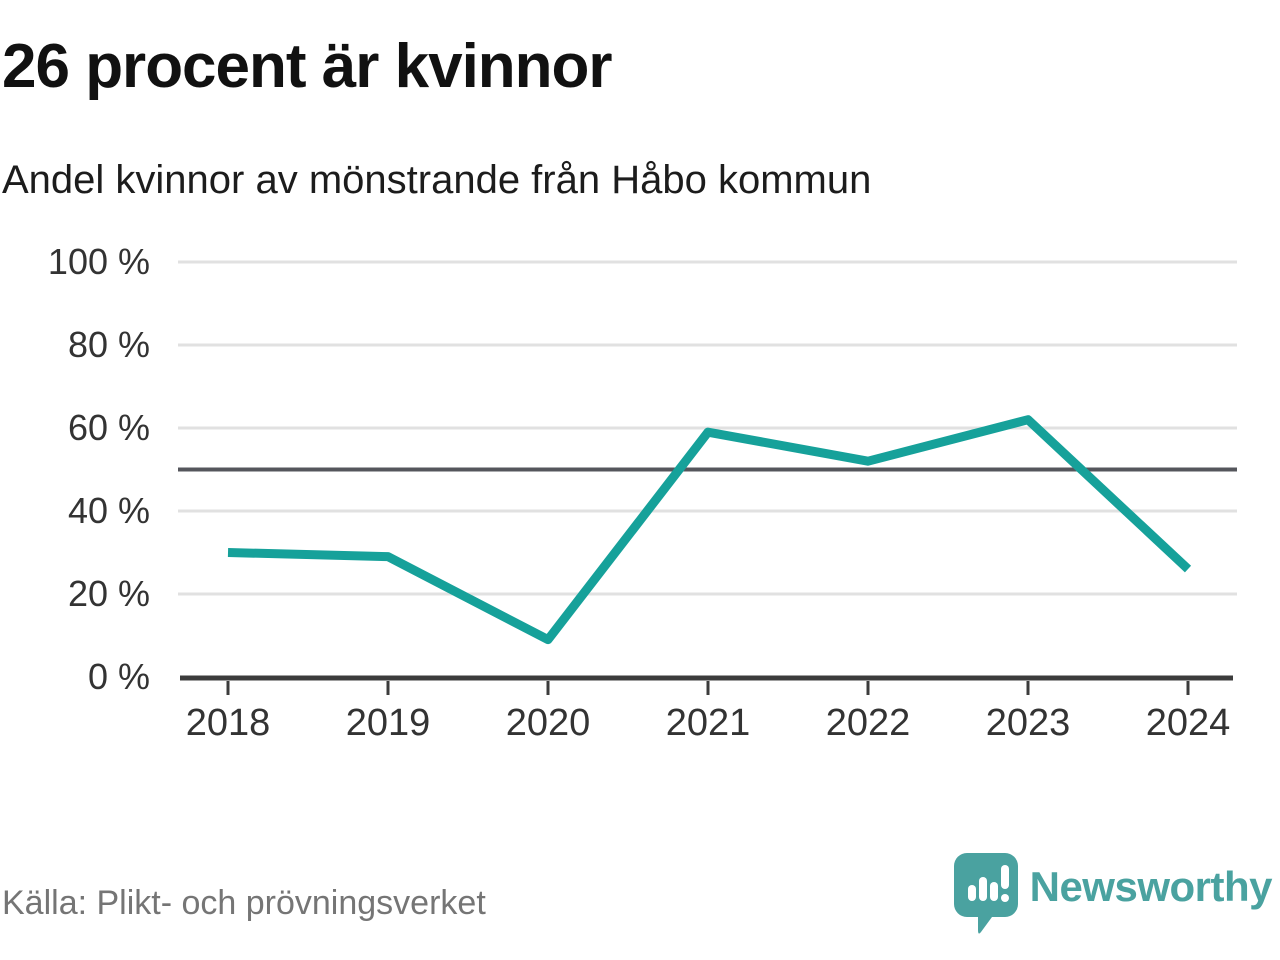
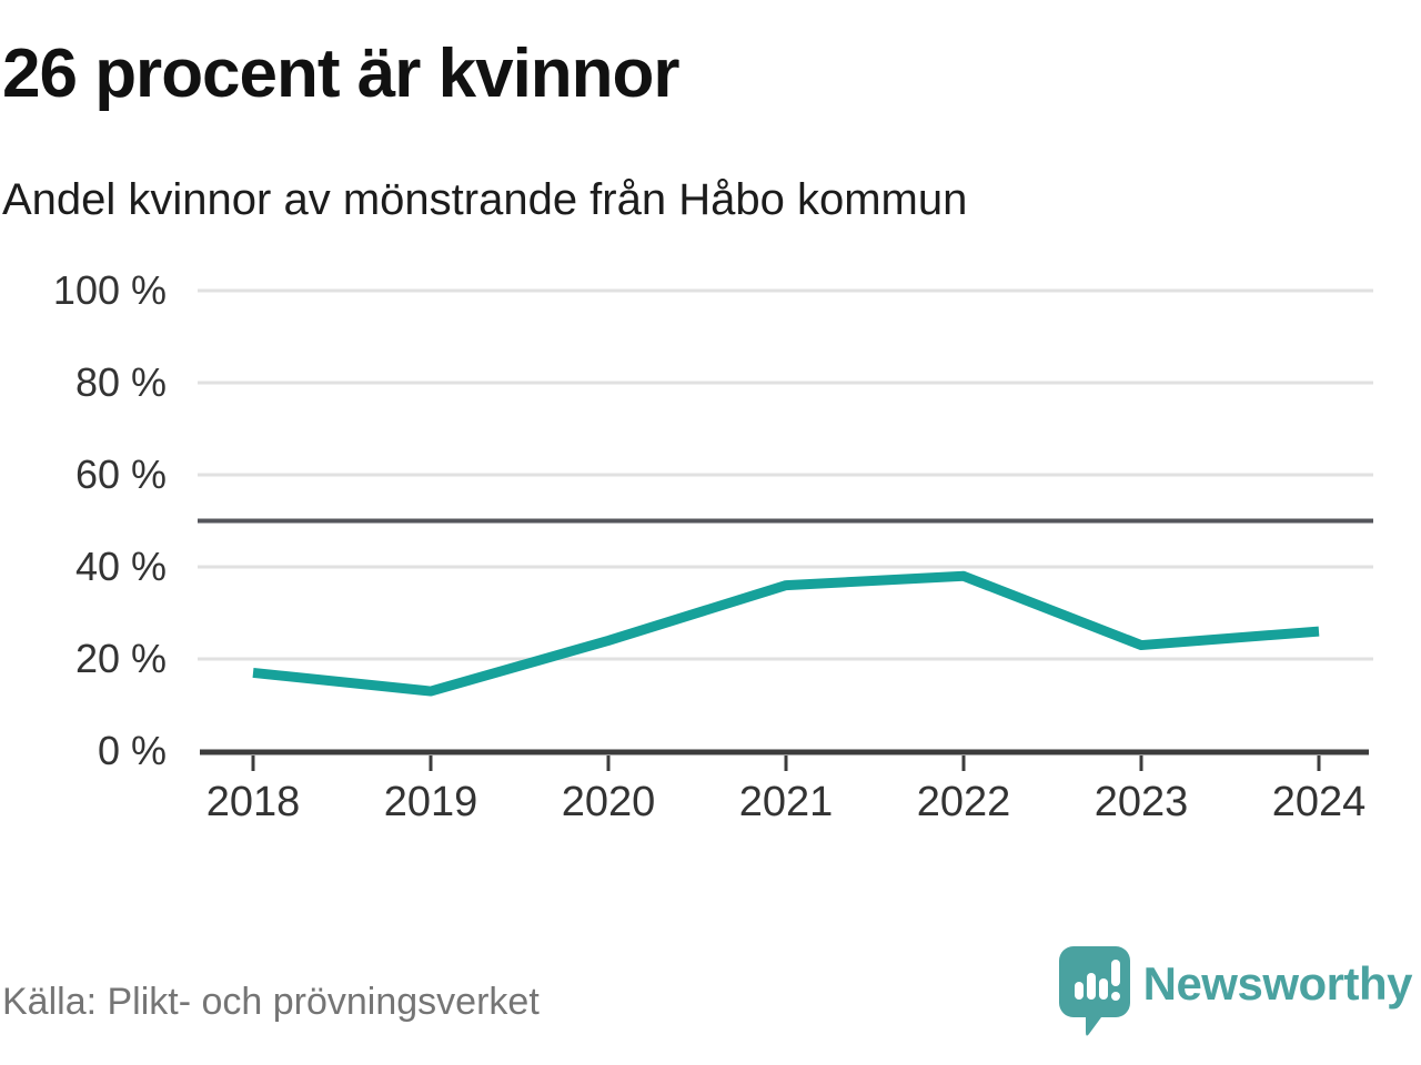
2018: 30% -> 17%
2019: 29% -> 13%
2020: 9% -> 24%
2021: 59% -> 36%
2022: 52% -> 38%
2023: 62% -> 23%
